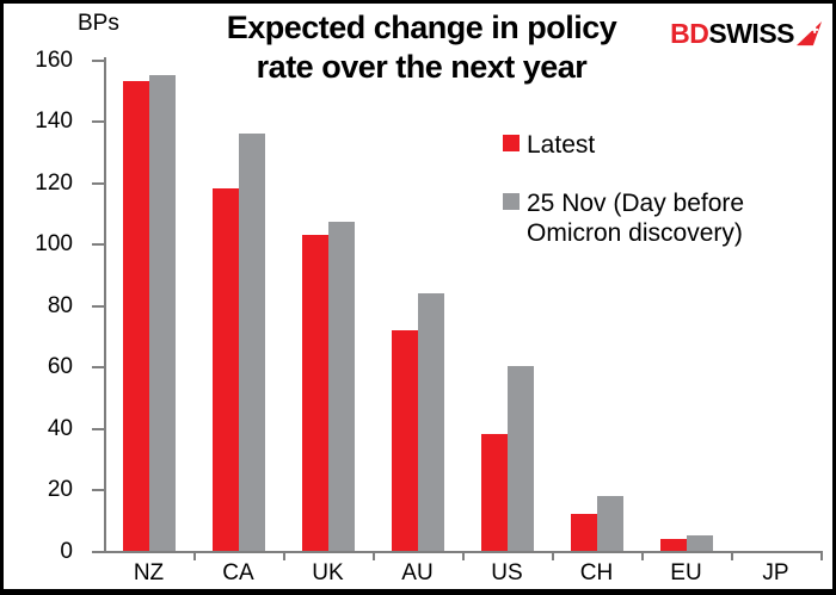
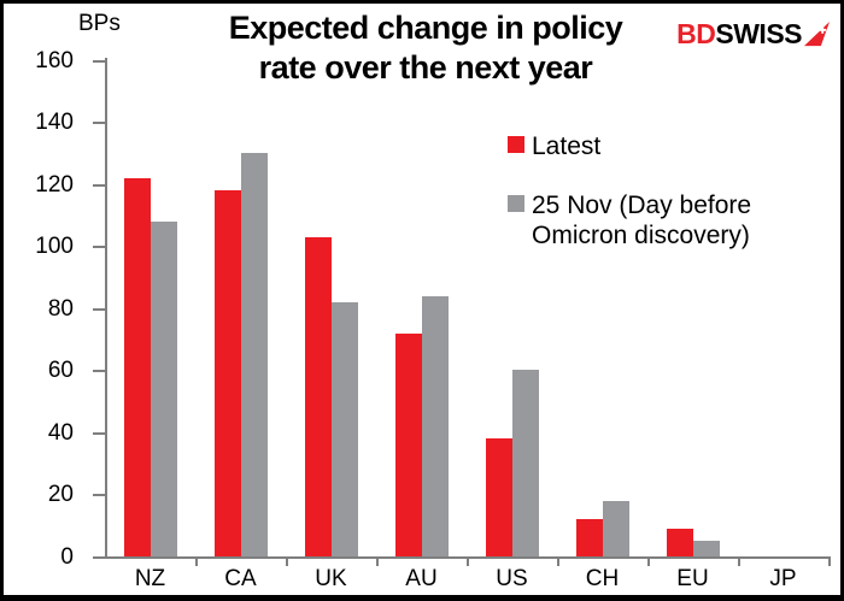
Latest/NZ: 153 -> 122
25 Nov (Day before Omicron discovery)/NZ: 155 -> 108
25 Nov (Day before Omicron discovery)/CA: 136 -> 130
25 Nov (Day before Omicron discovery)/UK: 107 -> 82
Latest/EU: 4 -> 9
